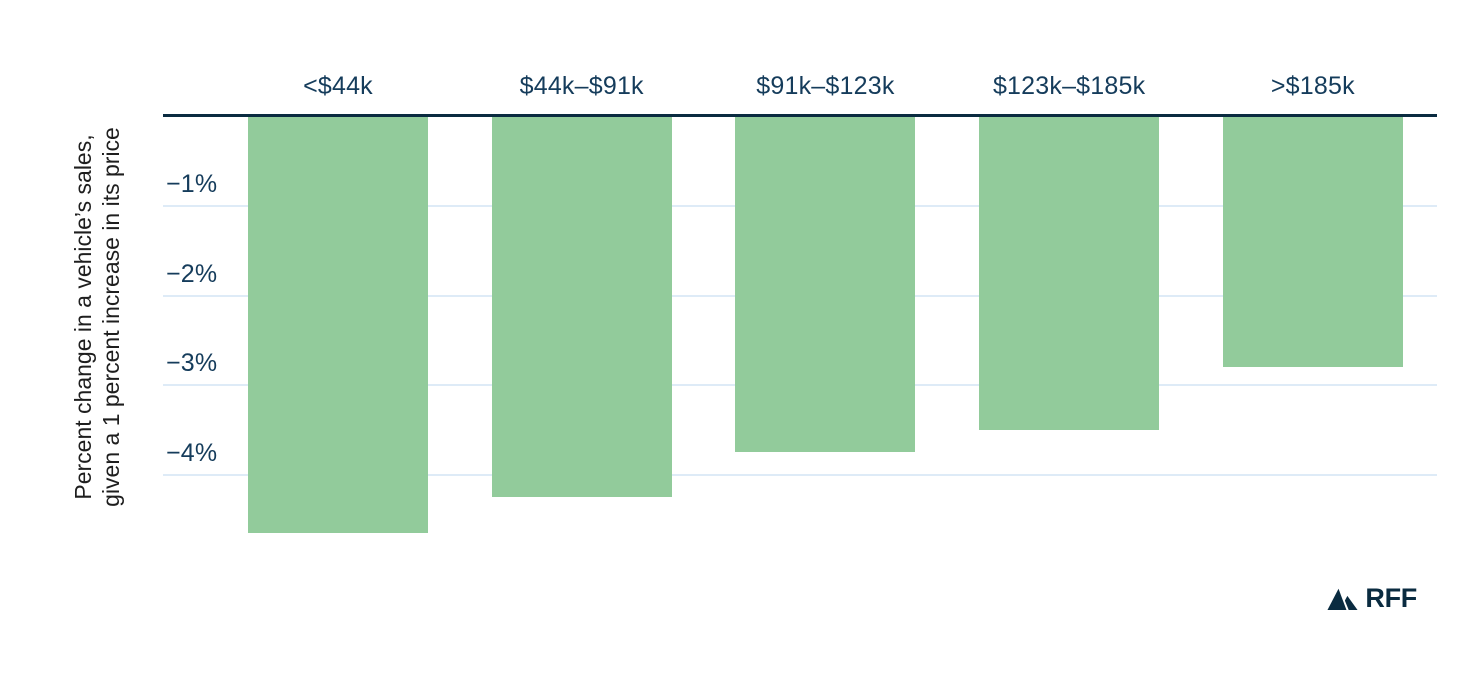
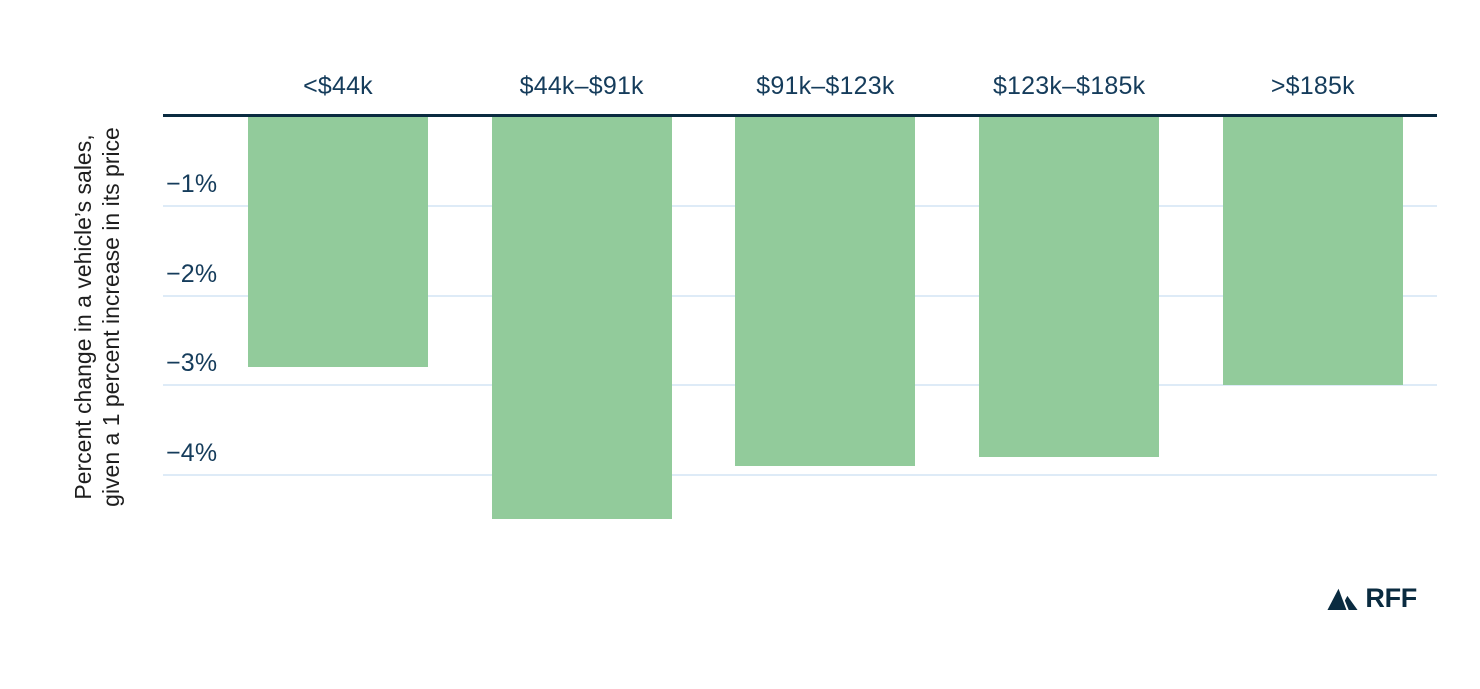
<$44k: -4.7% -> -2.8%
$44k–$91k: -4.2% -> -4.5%
$91k–$123k: -3.8% -> -3.9%
$123k–$185k: -3.5% -> -3.8%
>$185k: -2.8% -> -3.0%
